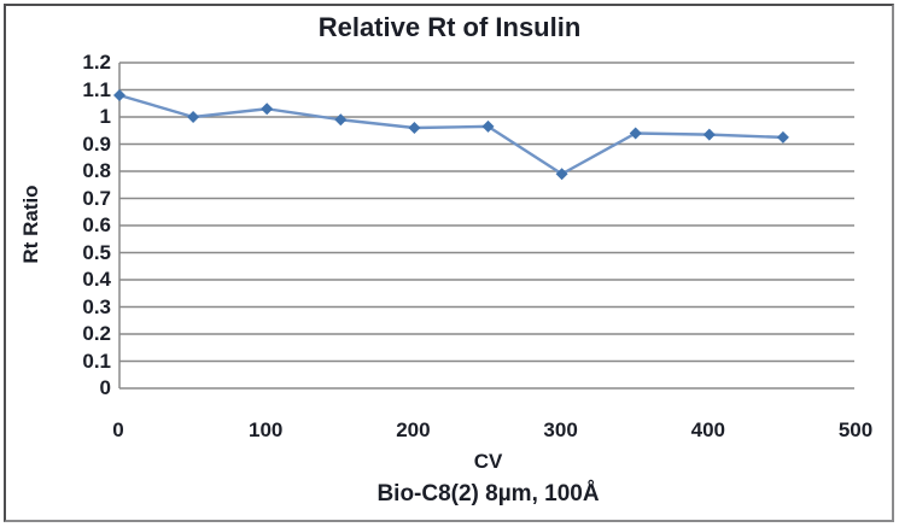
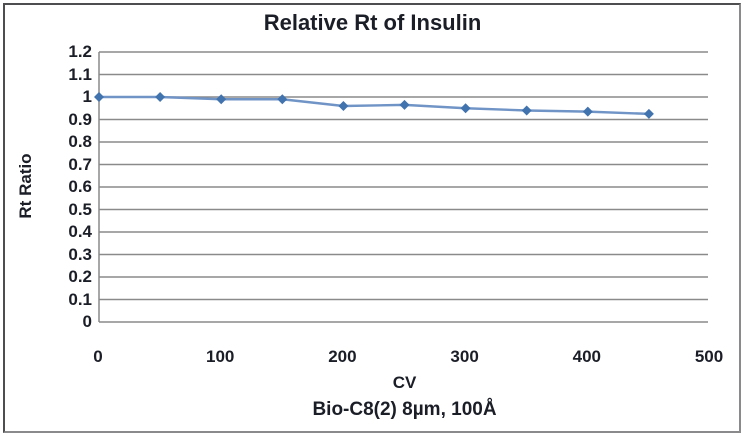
0: 1.08 -> 1.00
100: 1.03 -> 0.99
300: 0.79 -> 0.95
